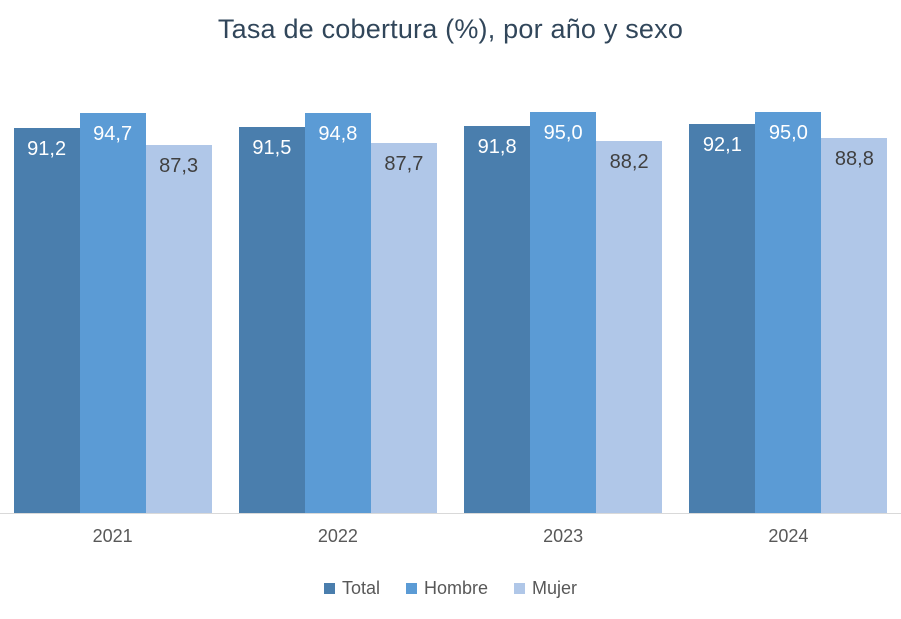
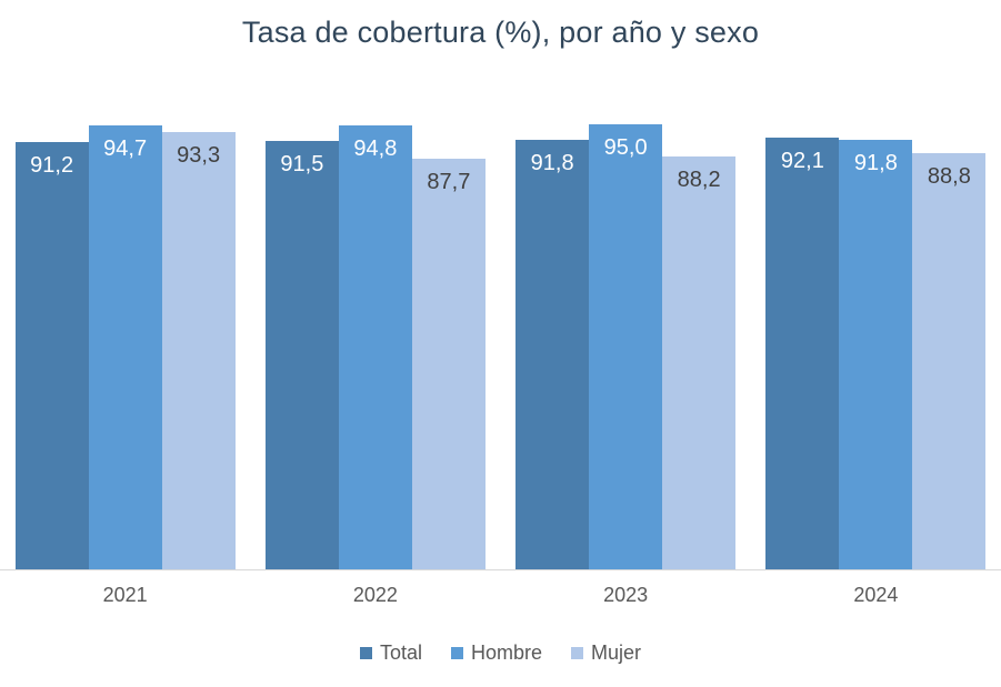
Mujer/2021: 87,3 -> 93,3
Hombre/2024: 95,0 -> 91,8
